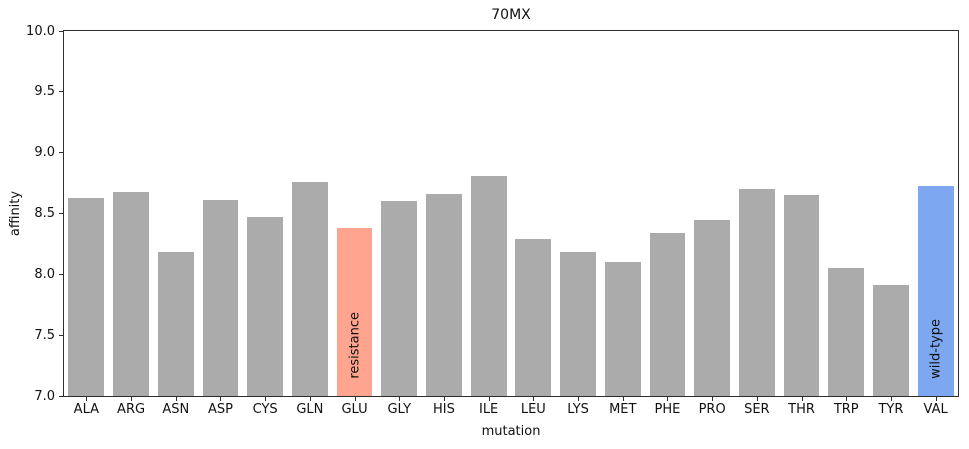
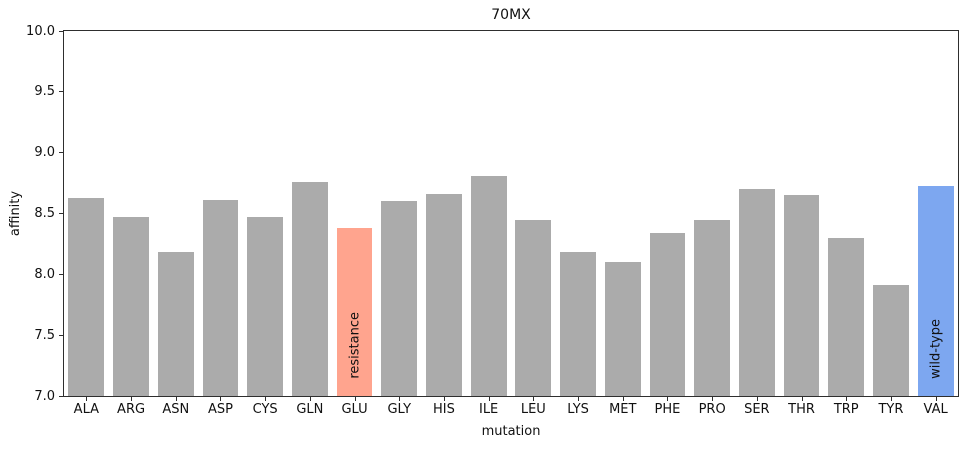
ARG: 8.68 -> 8.47
LEU: 8.29 -> 8.45
TRP: 8.05 -> 8.30
